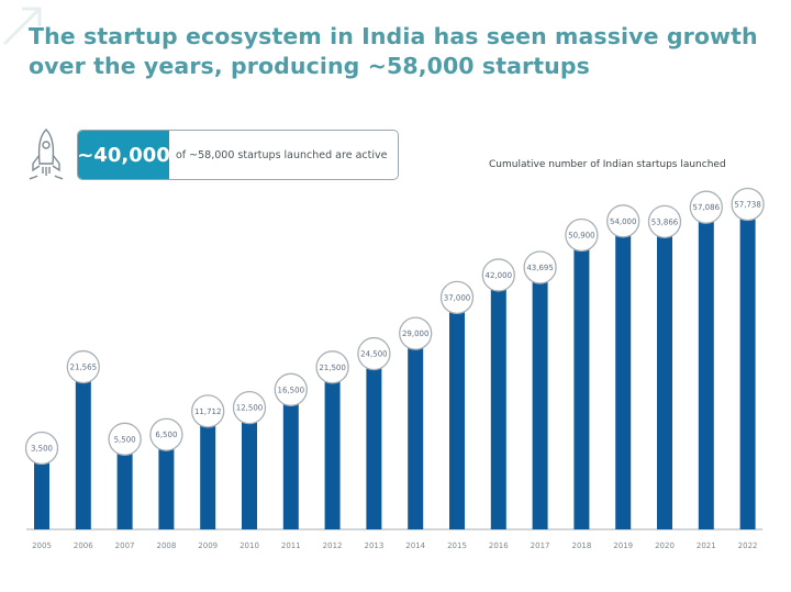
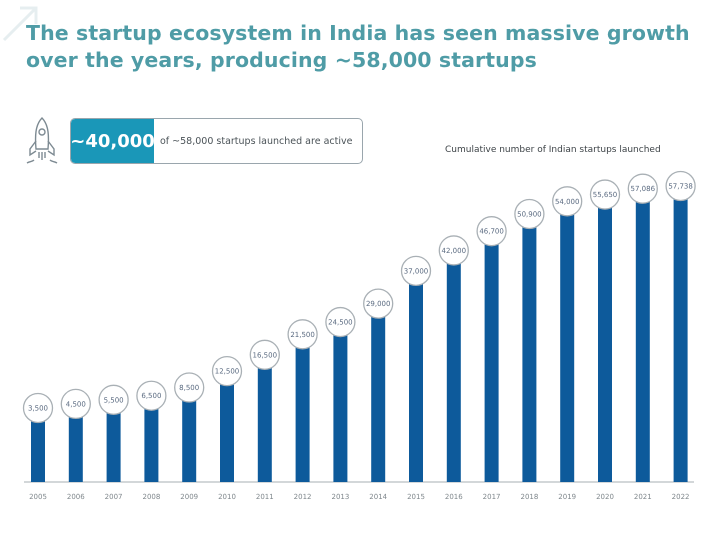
2006: 21,565 -> 4,500
2009: 11,712 -> 8,500
2017: 43,695 -> 46,700
2020: 53,866 -> 55,650
